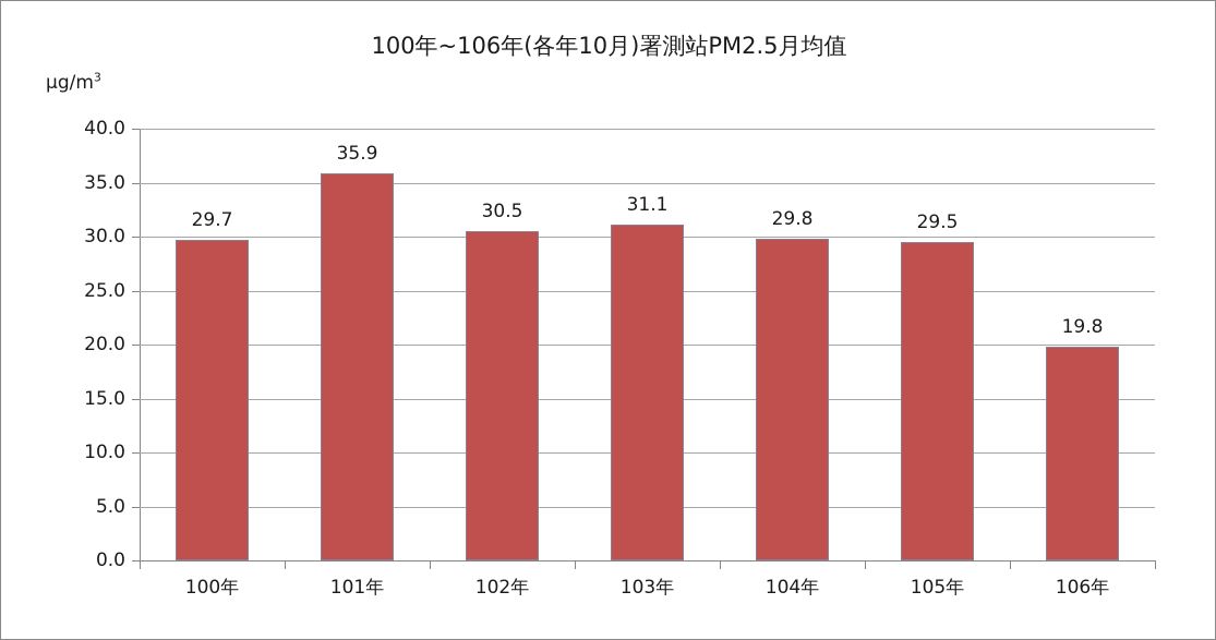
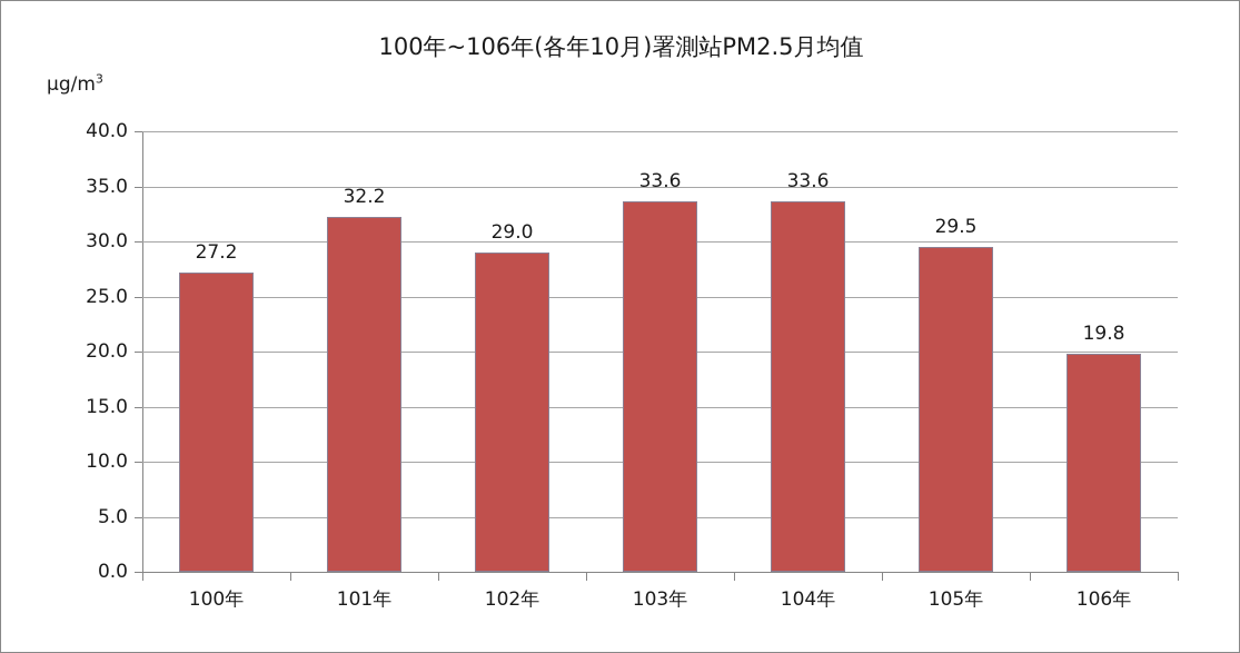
100年: 29.7 -> 27.2
101年: 35.9 -> 32.2
102年: 30.5 -> 29.0
103年: 31.1 -> 33.6
104年: 29.8 -> 33.6
